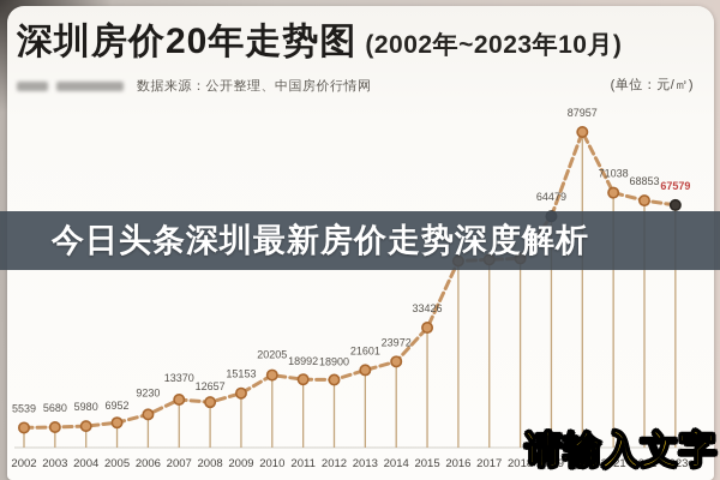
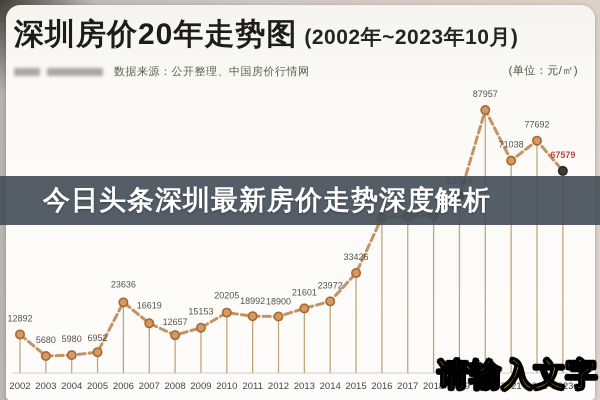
2002: 5539 -> 12892
2006: 9230 -> 23636
2007: 13370 -> 16619
2019: 64479 -> 58944
2022: 68853 -> 77692
